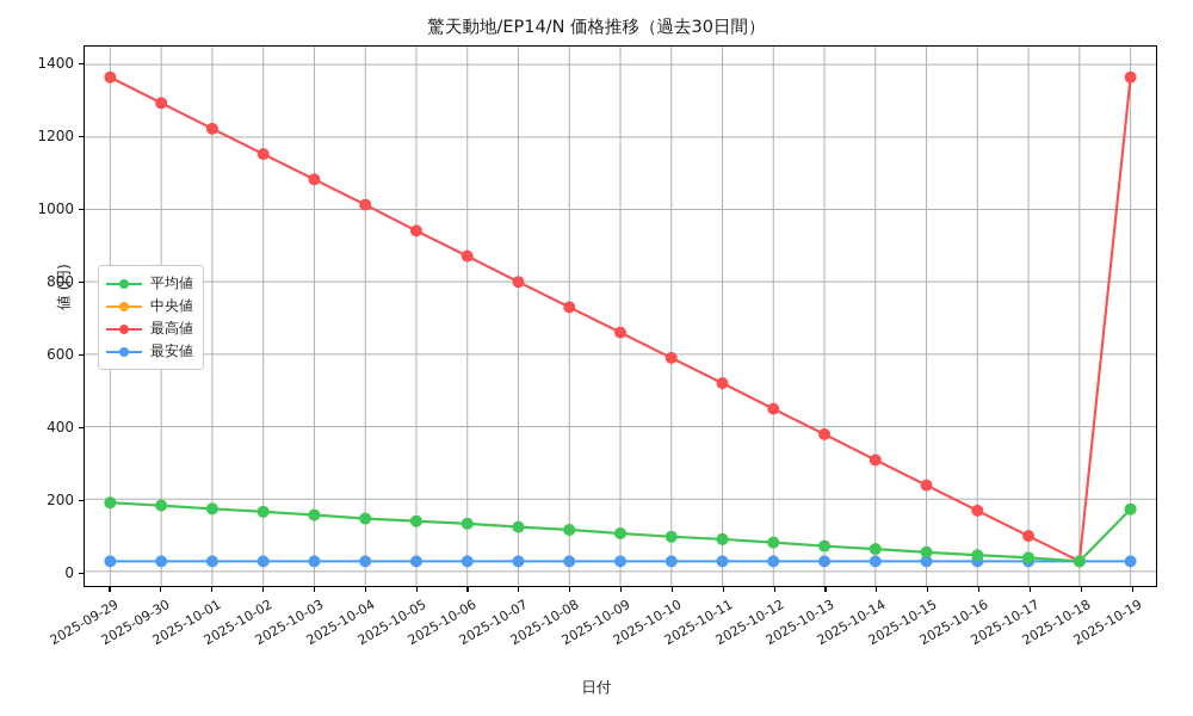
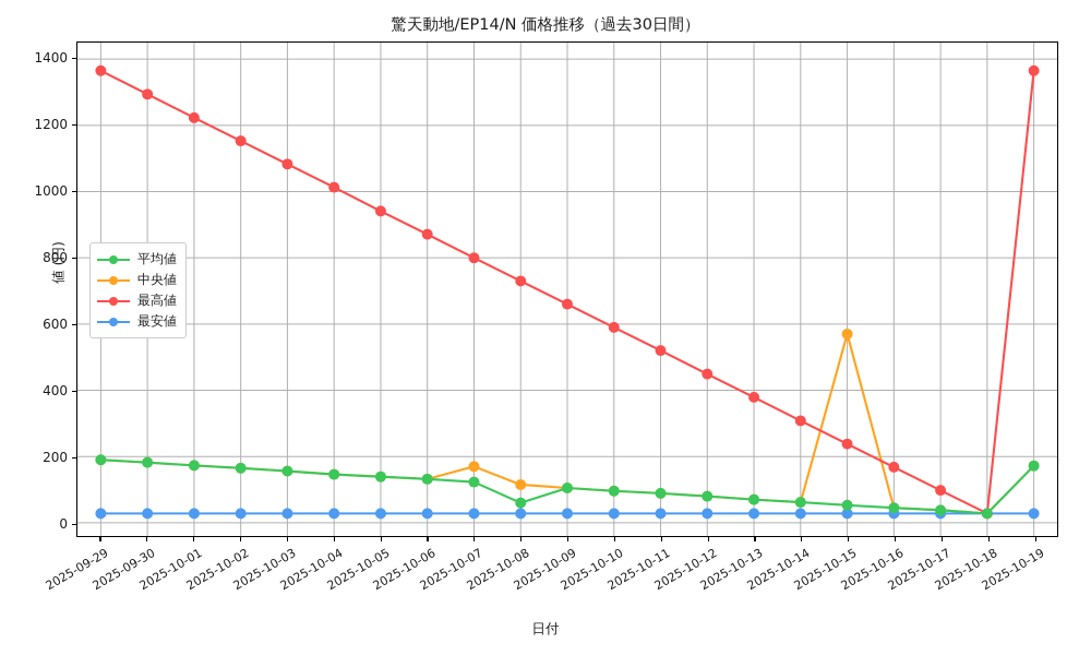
中央値/2025-10-07: 120 -> 170
平均値/2025-10-08: 120 -> 60
中央値/2025-10-15: 50 -> 570
